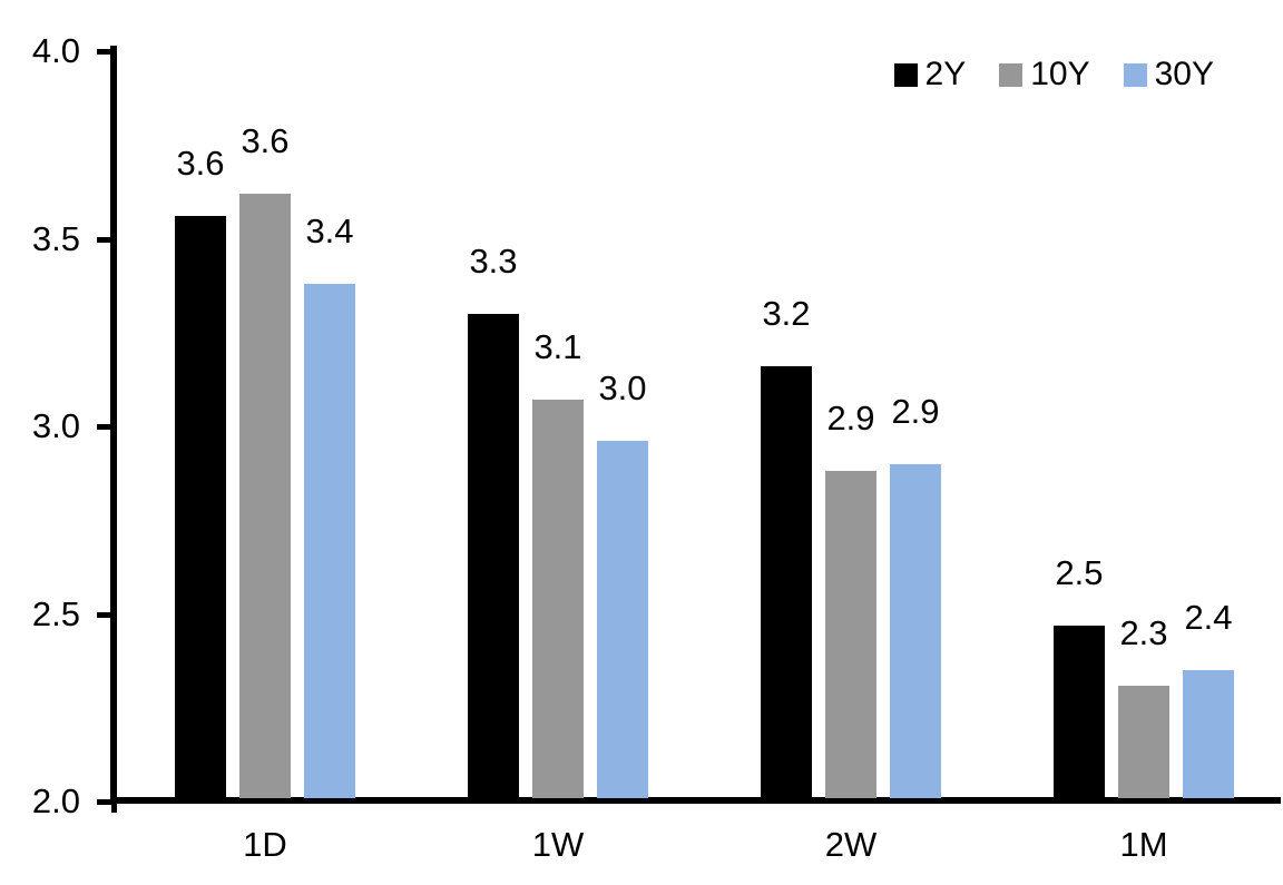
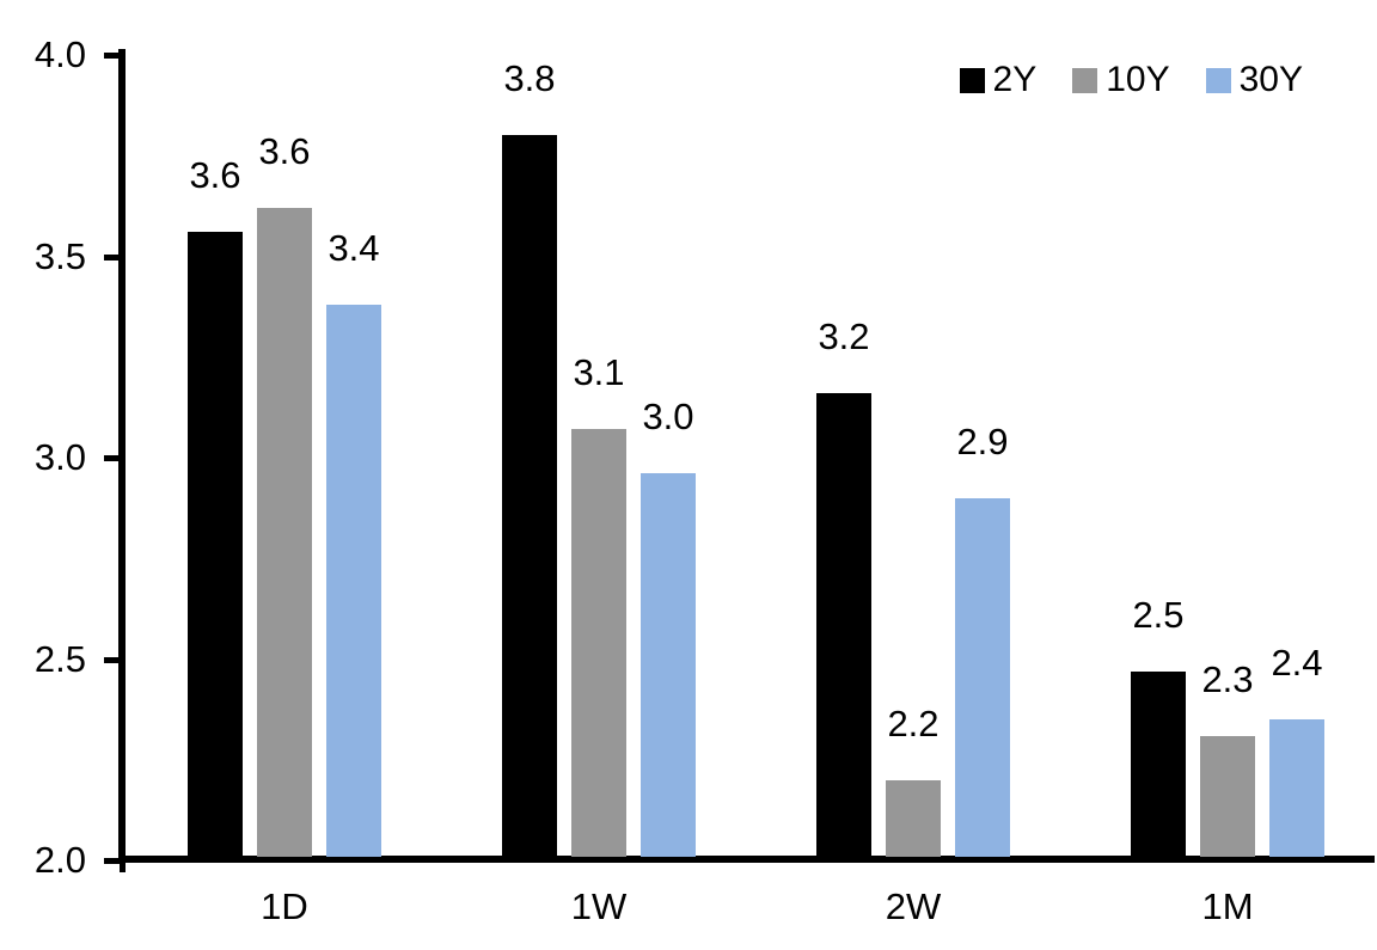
2Y/1W: 3.3 -> 3.8
10Y/2W: 2.9 -> 2.2
